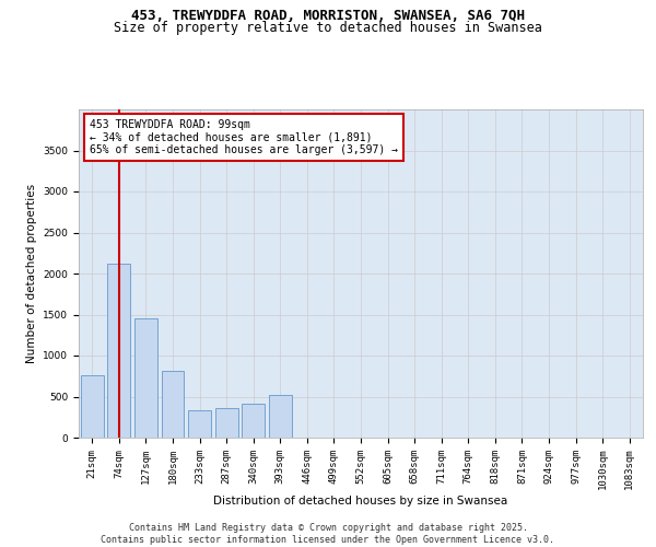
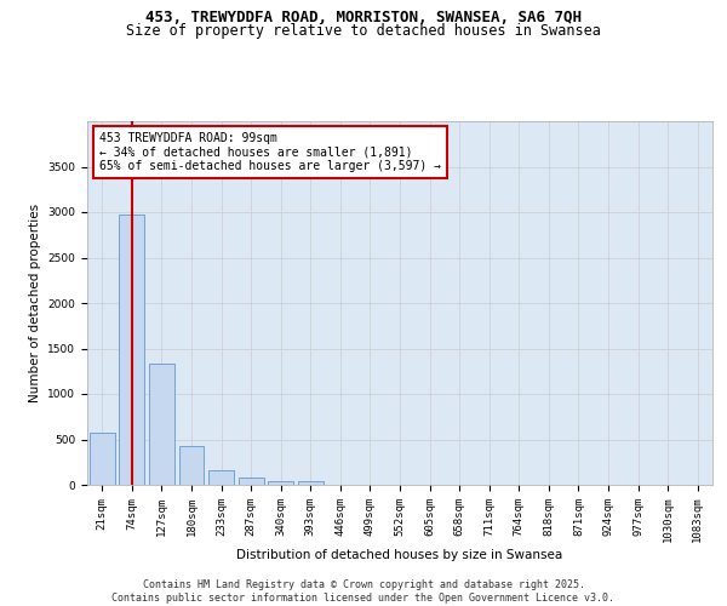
21sqm: 760 -> 580
74sqm: 2120 -> 2970
127sqm: 1460 -> 1340
180sqm: 820 -> 430
233sqm: 340 -> 160
287sqm: 360 -> 80
340sqm: 420 -> 40
393sqm: 520 -> 40
